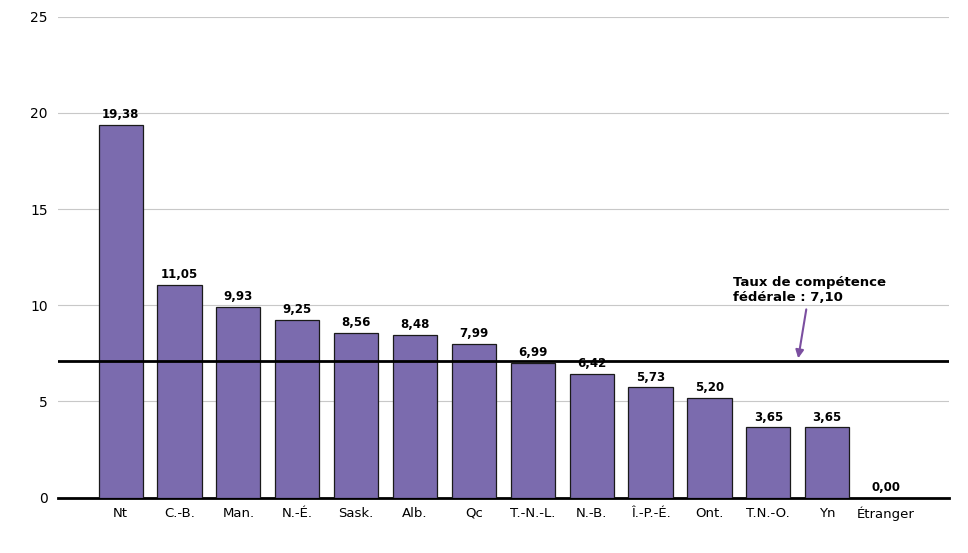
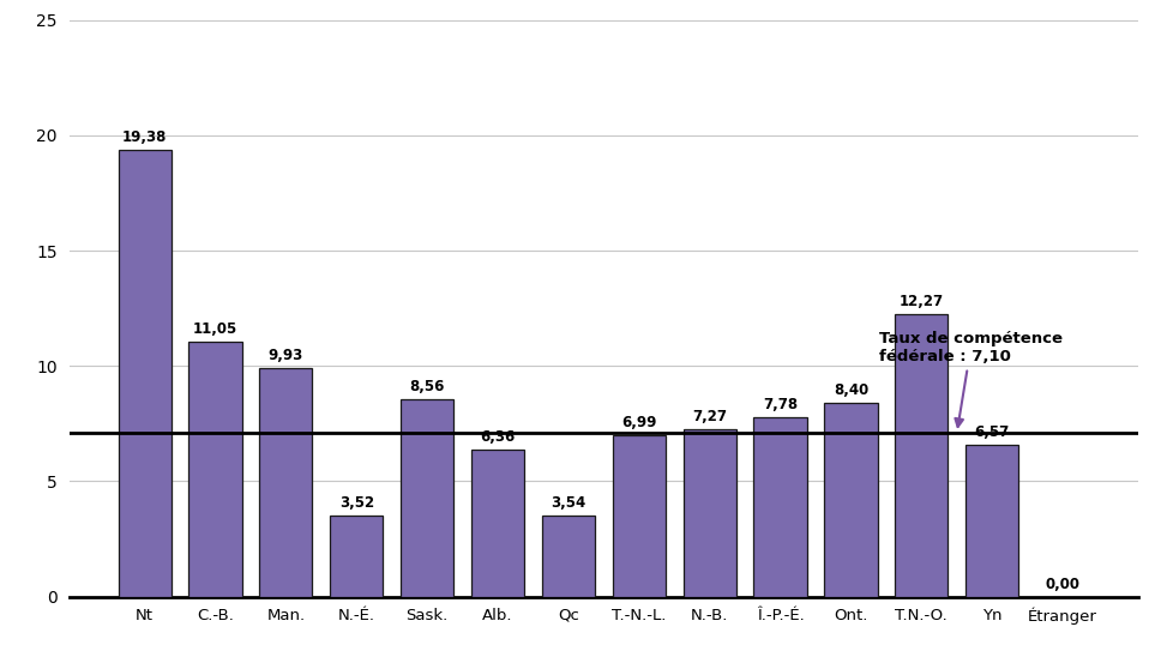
N.-É.: 9,25 -> 3,52
Alb.: 8,48 -> 6,36
Qc: 7,99 -> 3,54
N.-B.: 6,42 -> 7,27
Î.-P.-É.: 5,73 -> 7,78
Ont.: 5,20 -> 8,40
T.N.-O.: 3,65 -> 12,27
Yn: 3,65 -> 6,57
